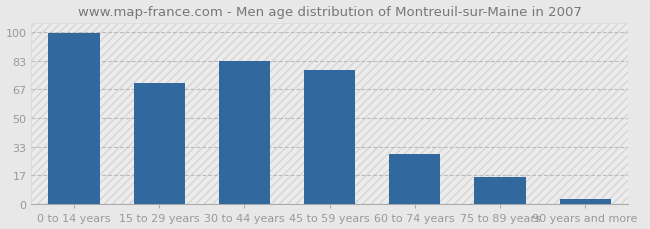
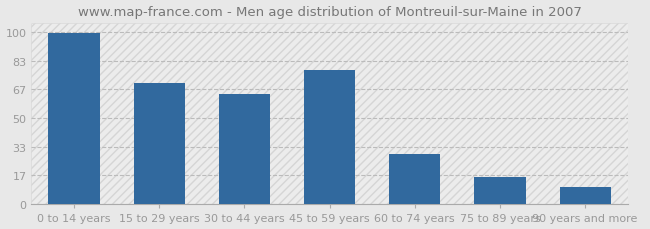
30 to 44 years: 83 -> 64
90 years and more: 3 -> 10
